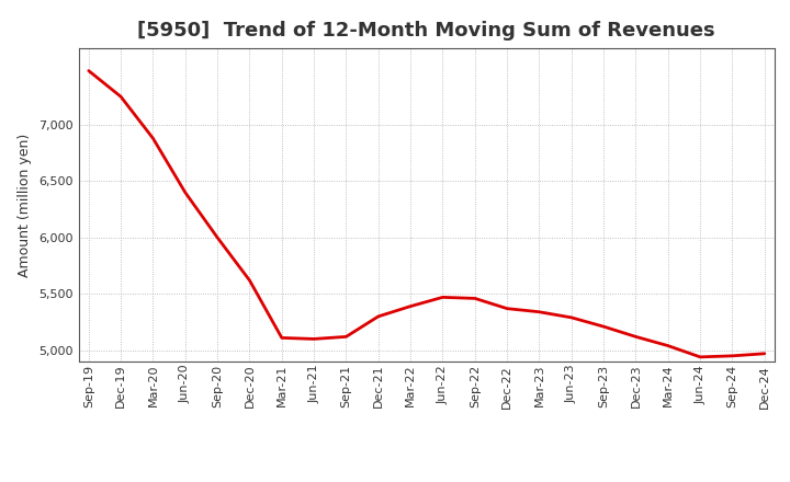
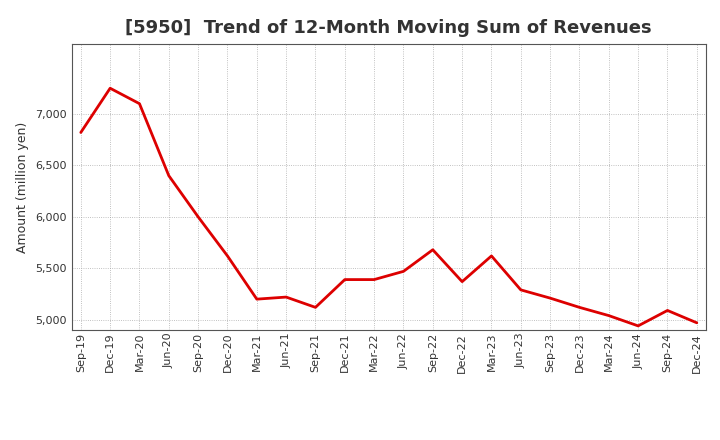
Sep-19: 7,480 -> 6,820
Mar-20: 6,880 -> 7,100
Mar-21: 5,110 -> 5,200
Jun-21: 5,100 -> 5,220
Dec-21: 5,300 -> 5,390
Sep-22: 5,460 -> 5,680
Mar-23: 5,340 -> 5,620
Sep-24: 4,950 -> 5,090
